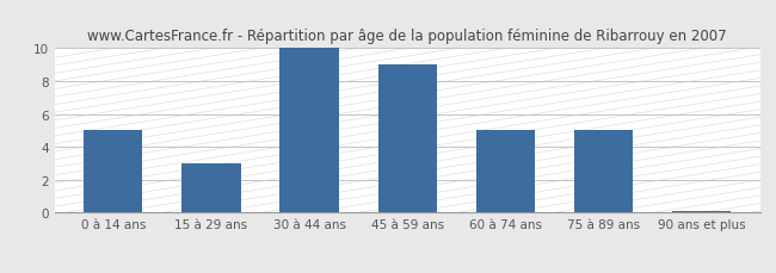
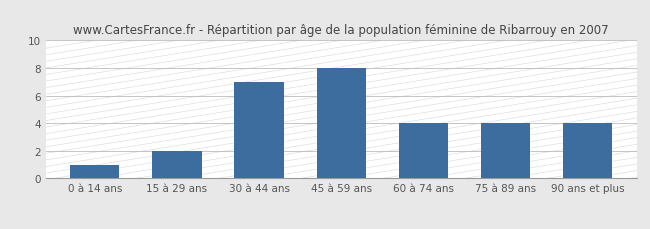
0 à 14 ans: 5.0 -> 1.0
15 à 29 ans: 3.0 -> 2.0
30 à 44 ans: 10.0 -> 7.0
45 à 59 ans: 9.0 -> 8.0
60 à 74 ans: 5.0 -> 4.0
75 à 89 ans: 5.0 -> 4.0
90 ans et plus: 0.1 -> 4.0
